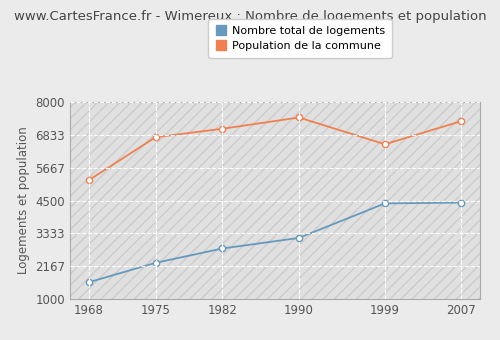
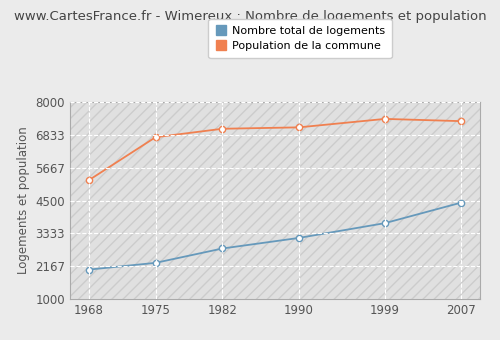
Nombre total de logements/1968: 1600 -> 2050
Population de la commune/1990: 7450 -> 7100
Nombre total de logements/1999: 4400 -> 3700
Population de la commune/1999: 6500 -> 7400
